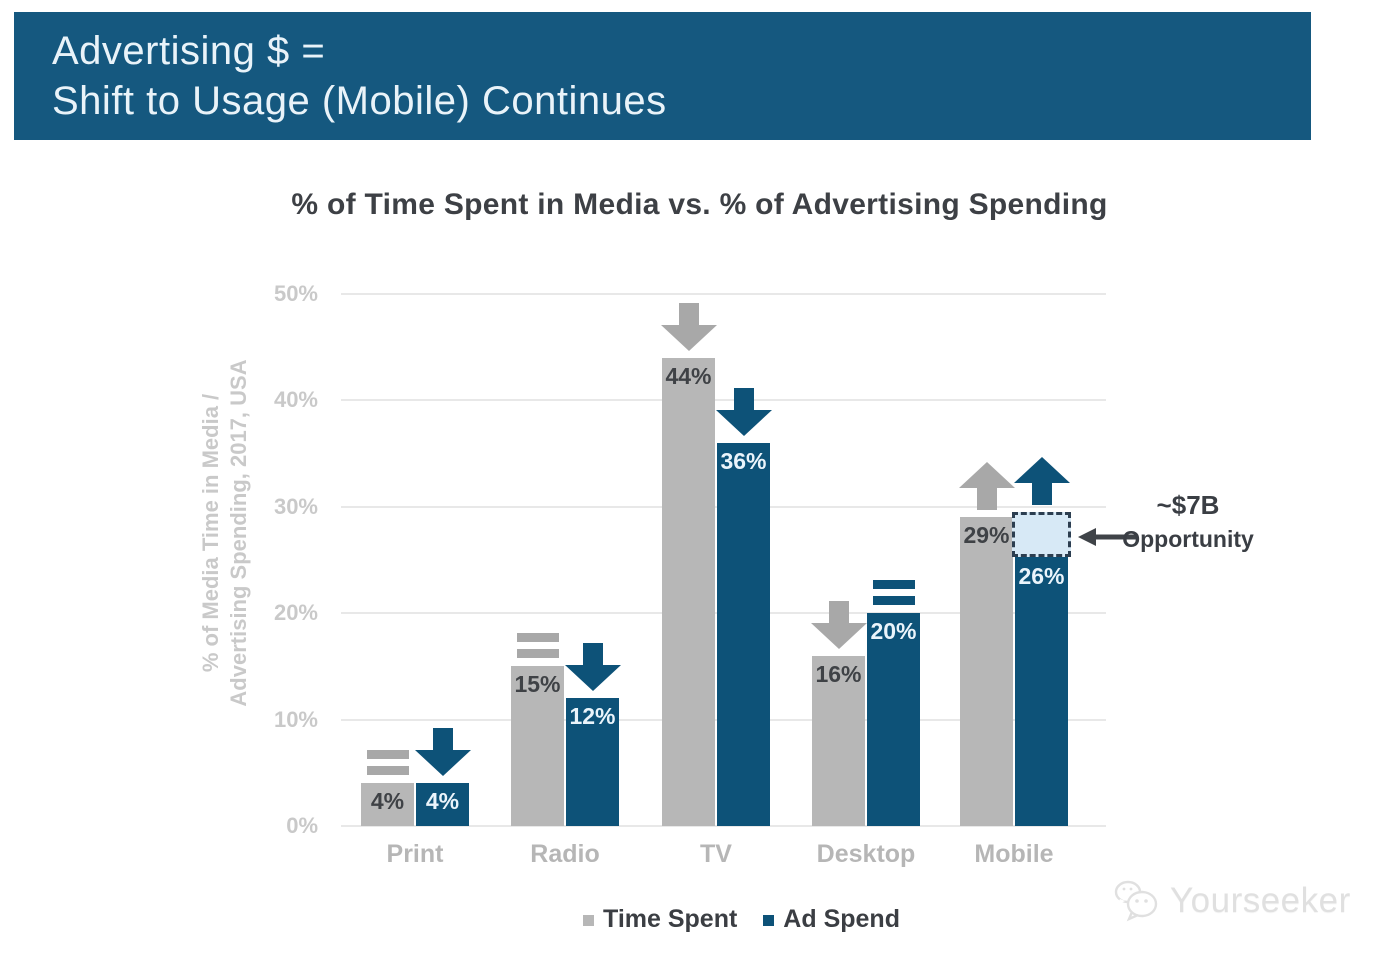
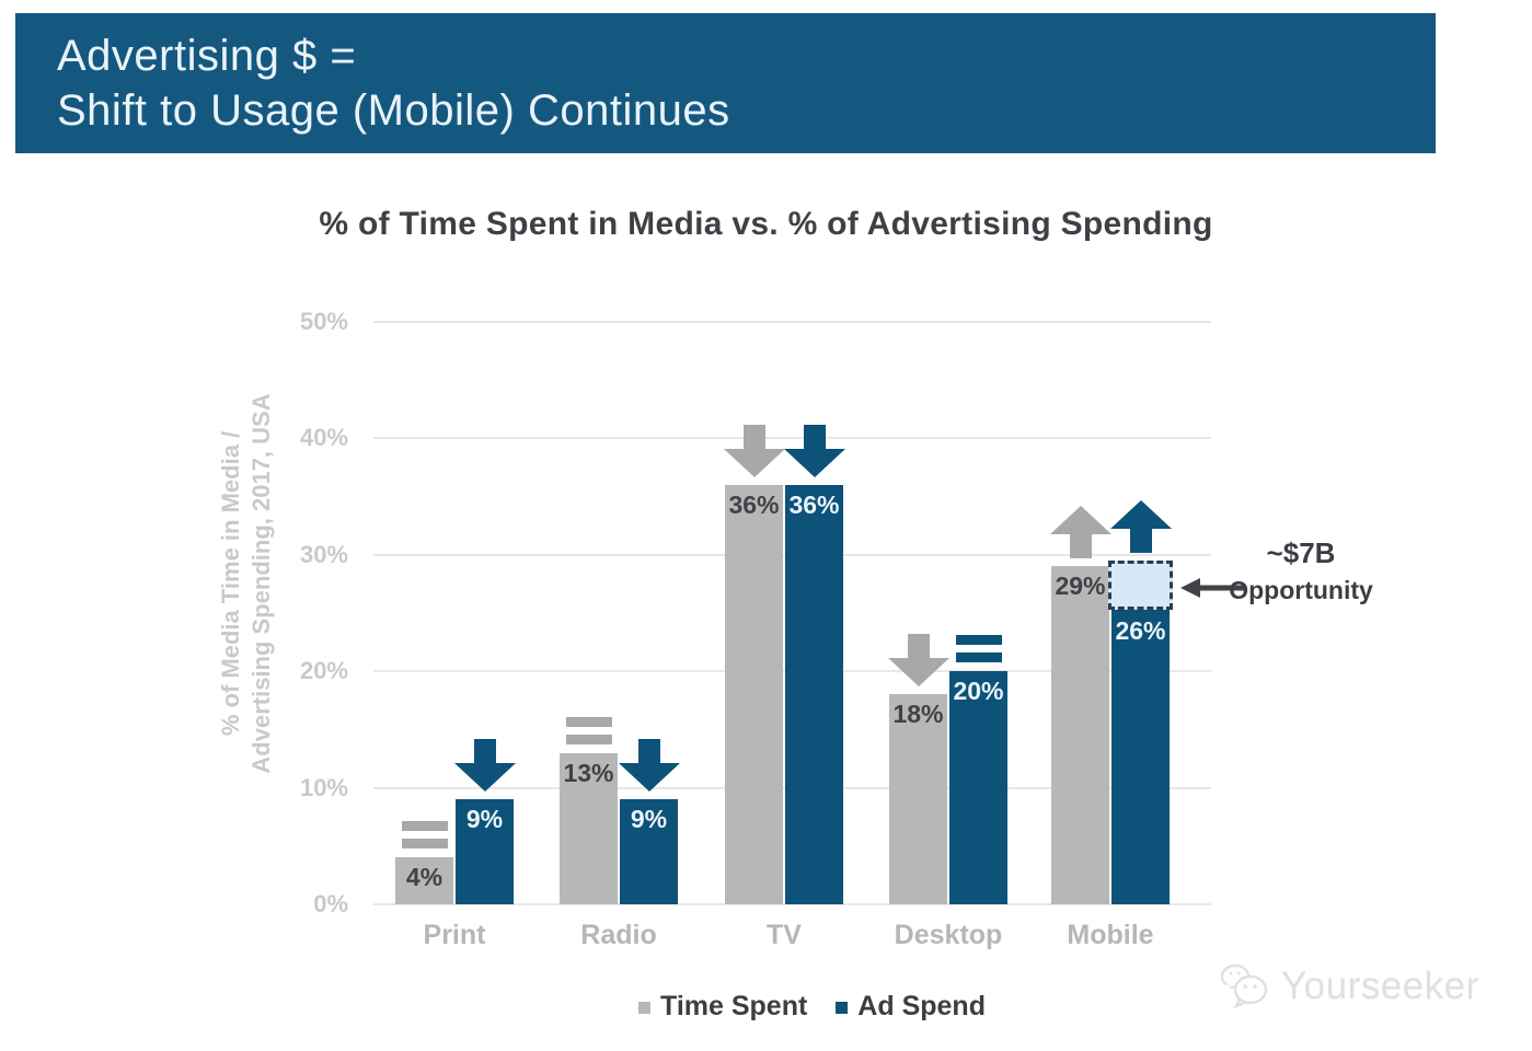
Ad Spend/Print: 4% -> 9%
Time Spent/Radio: 15% -> 13%
Ad Spend/Radio: 12% -> 9%
Time Spent/TV: 44% -> 36%
Time Spent/Desktop: 16% -> 18%
